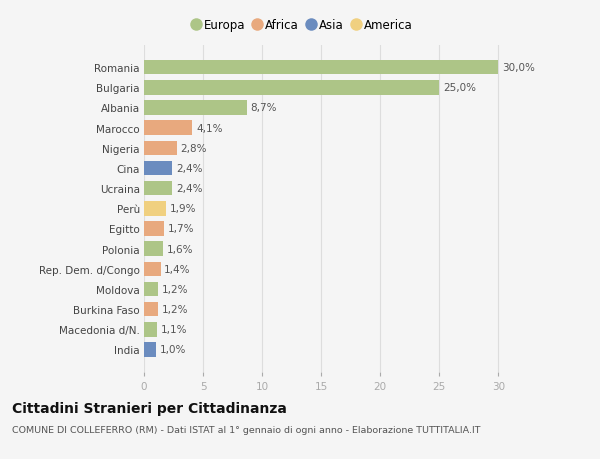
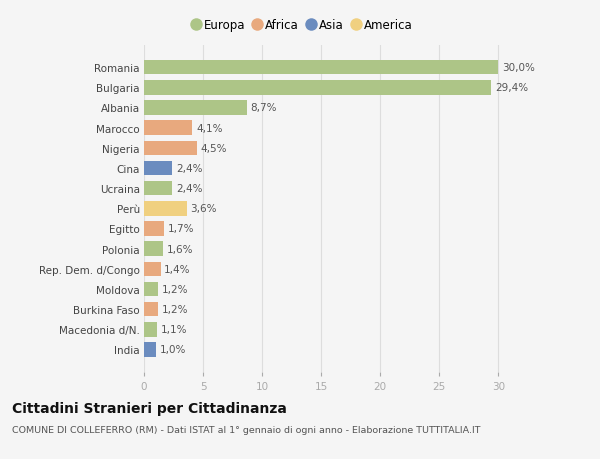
Bulgaria: 25,0% -> 29,4%
Nigeria: 2,8% -> 4,5%
Perù: 1,9% -> 3,6%
